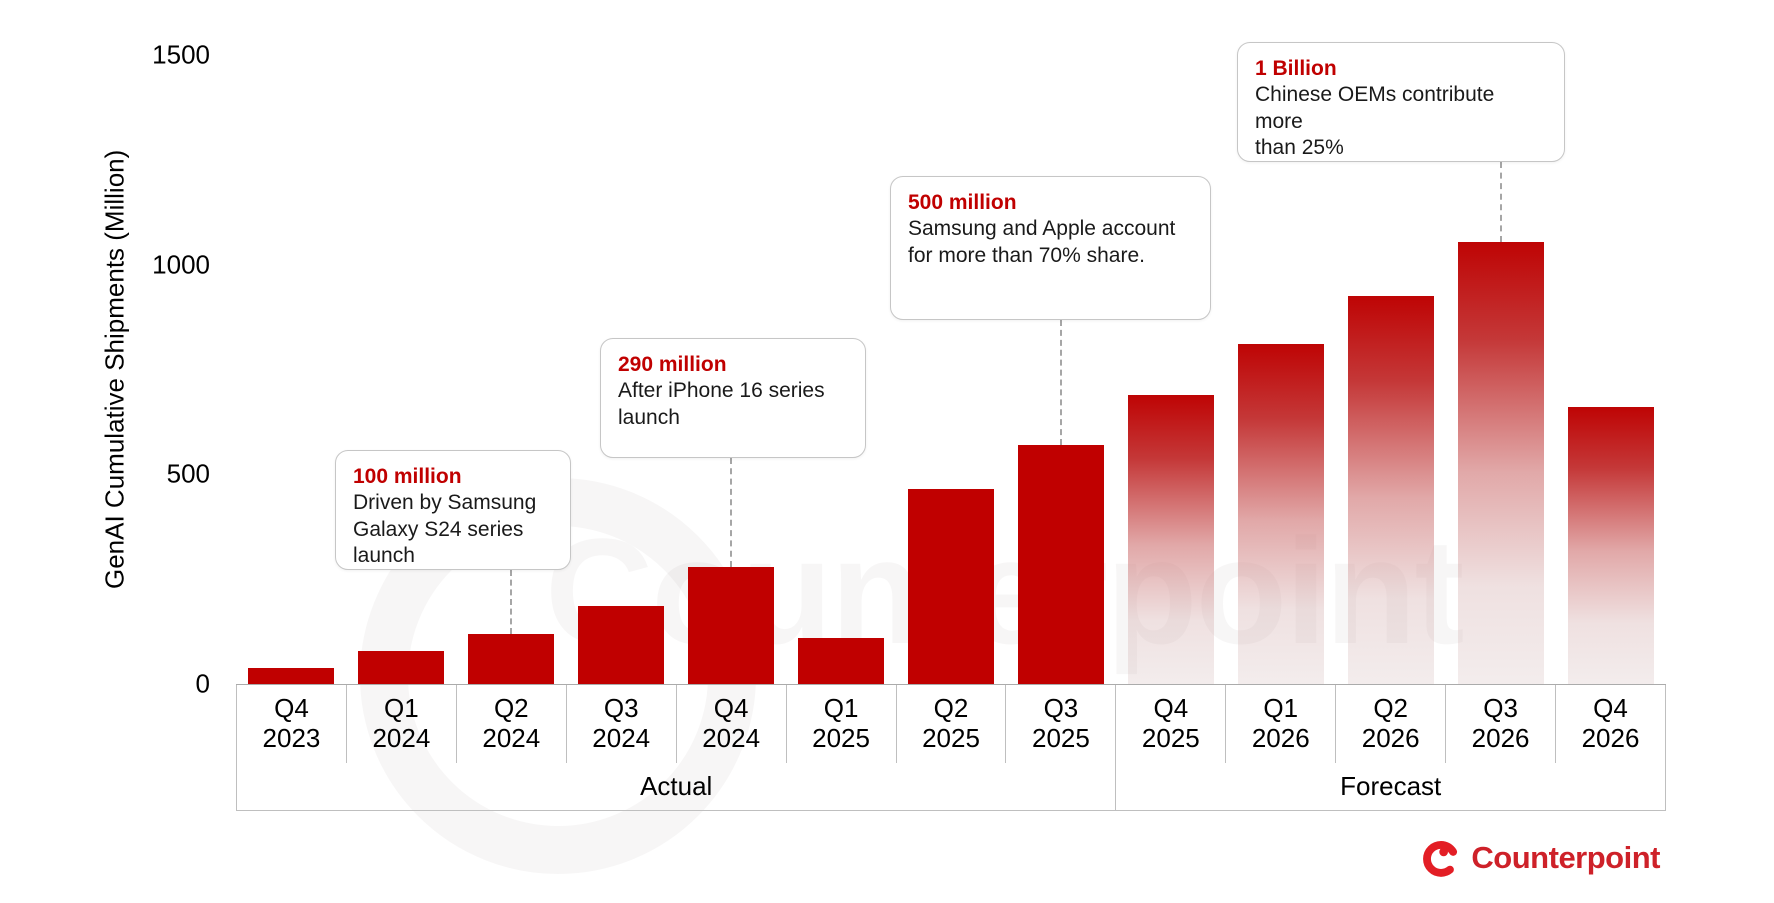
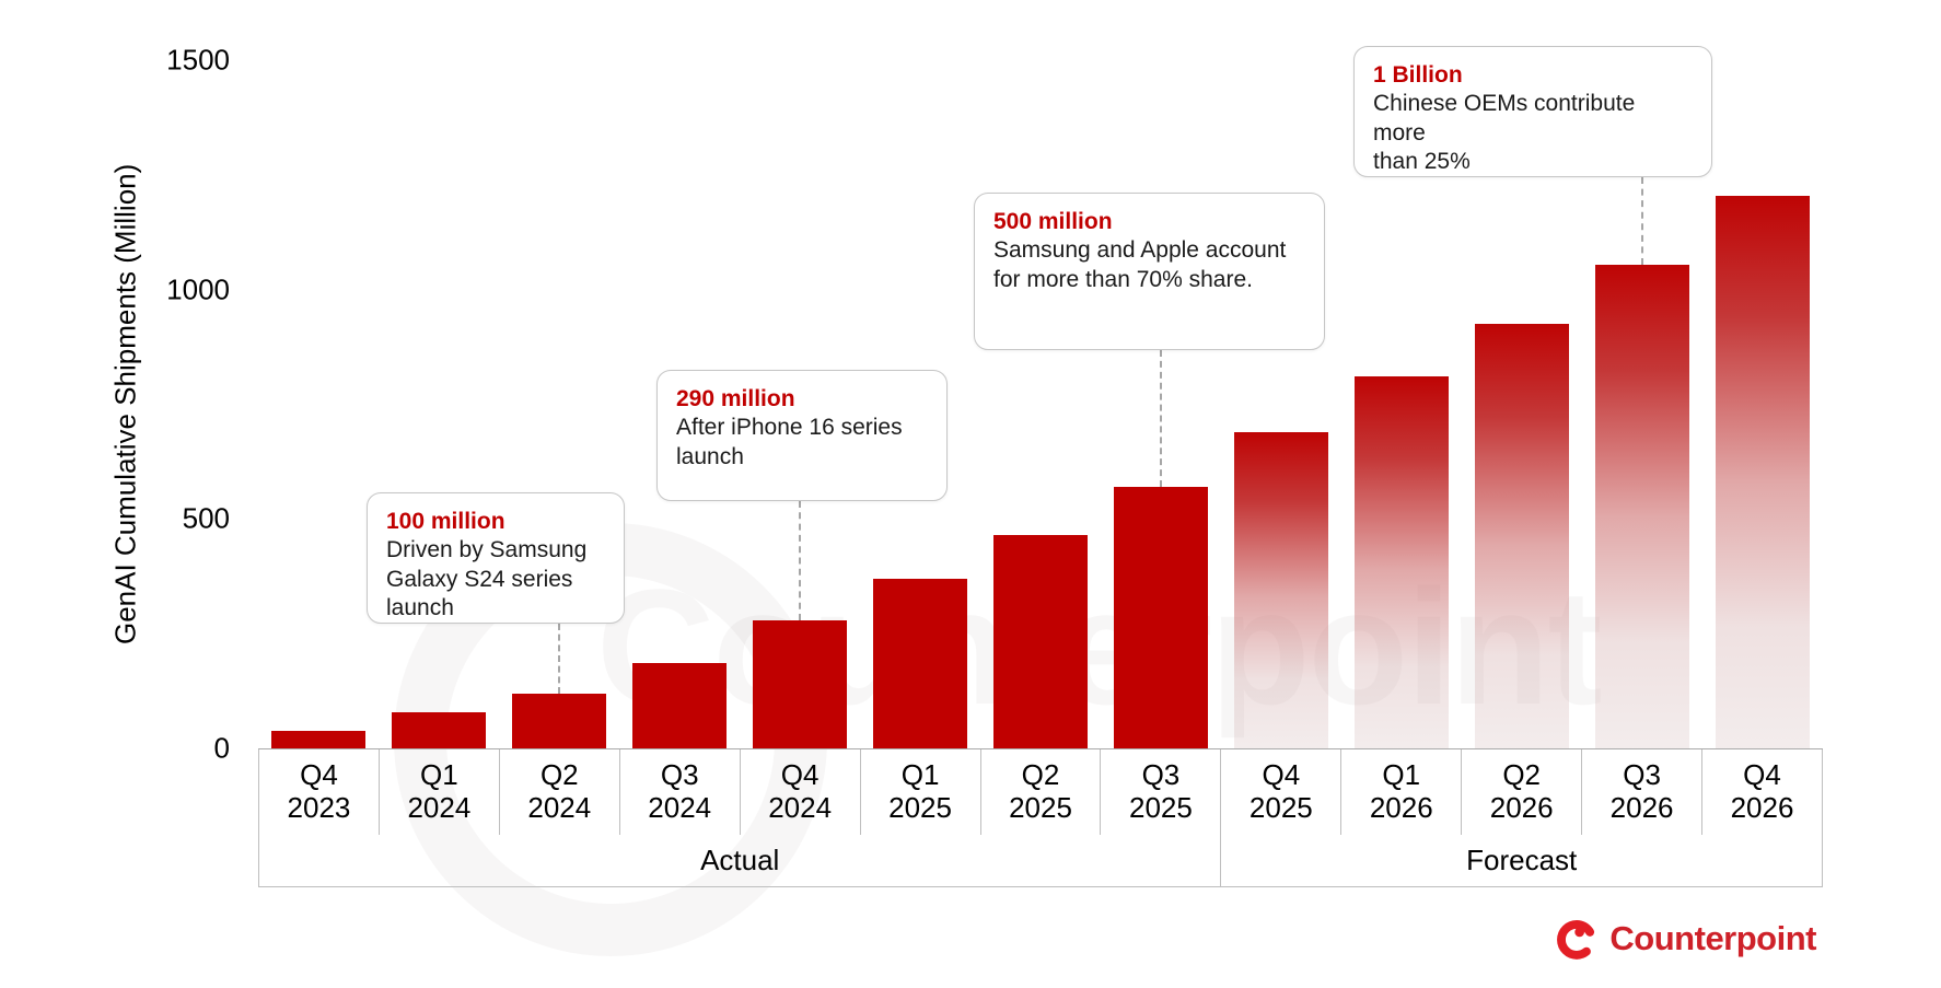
Q1 2025: 110 -> 370
Q4 2026: 660 -> 1200
